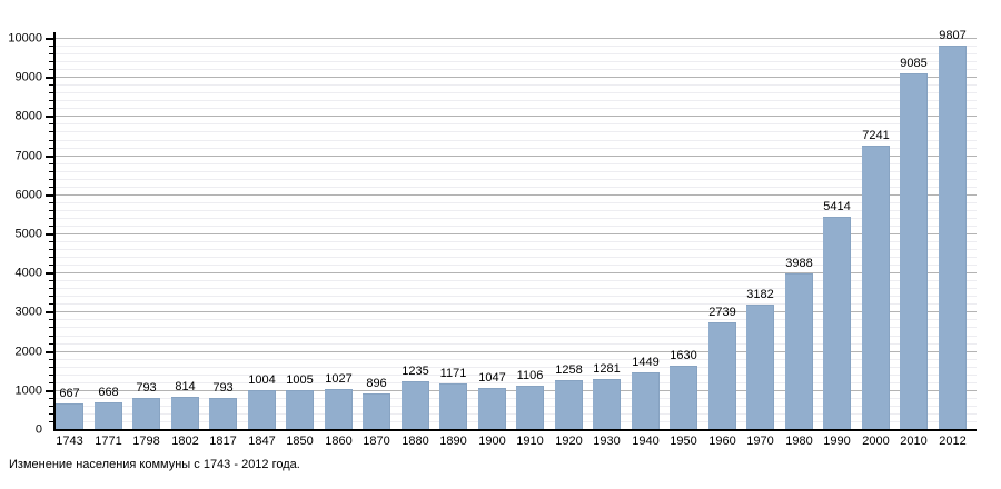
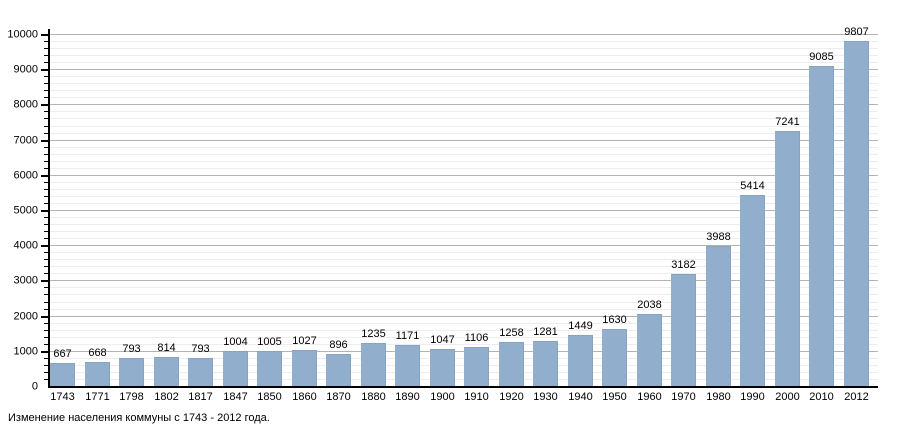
1960: 2739 -> 2038
